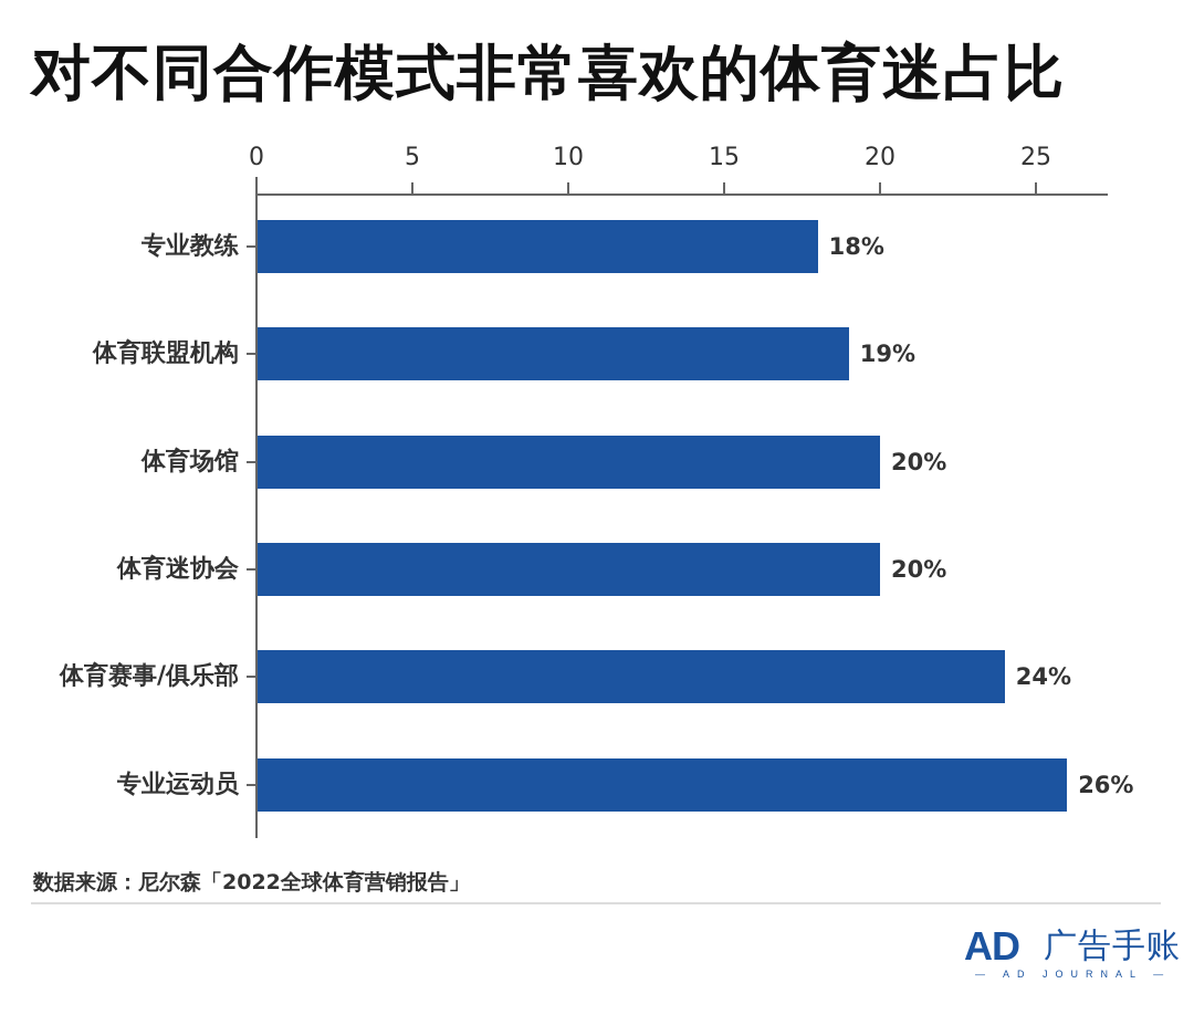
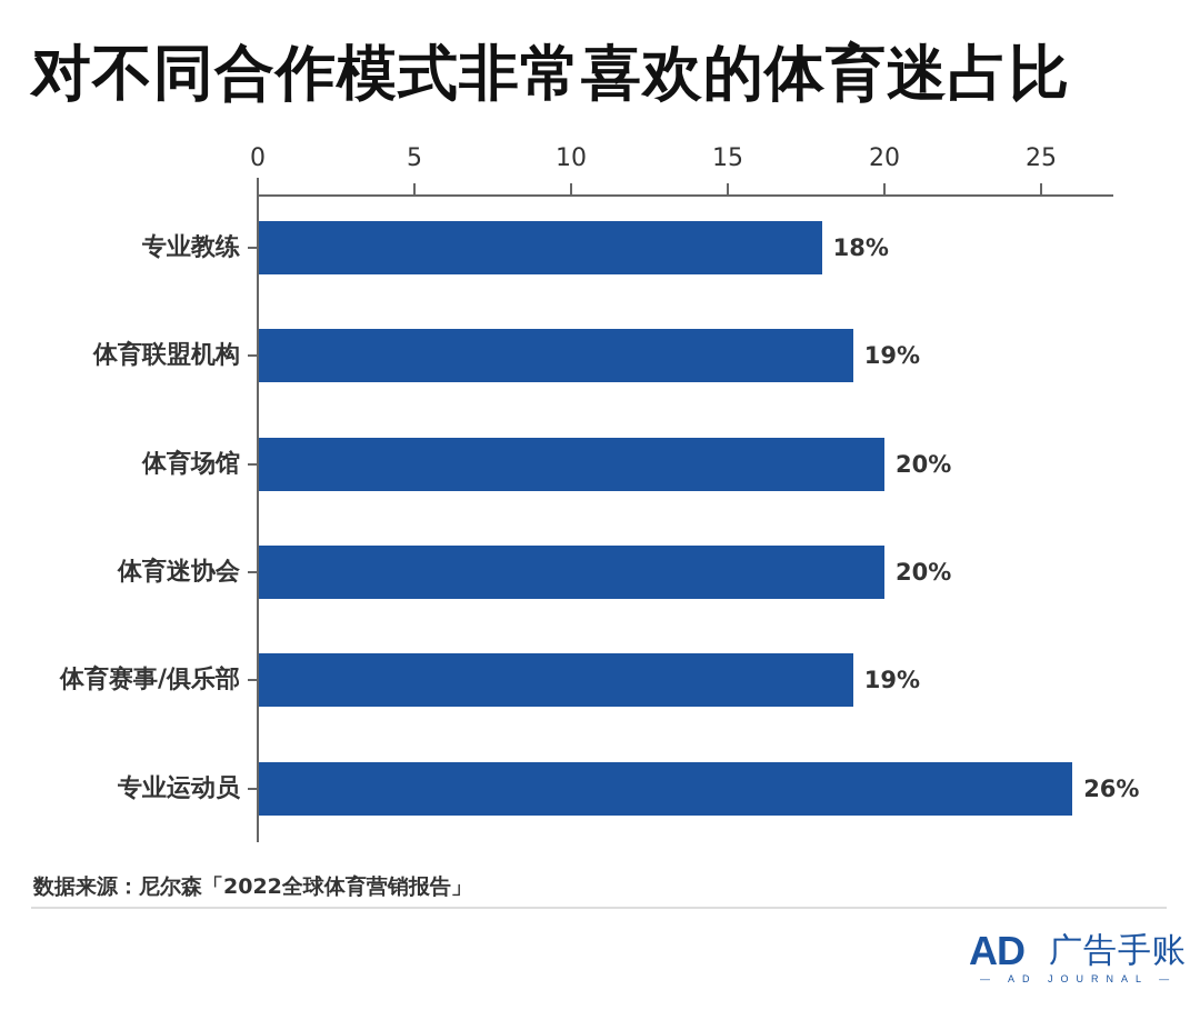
体育赛事/俱乐部: 24% -> 19%
